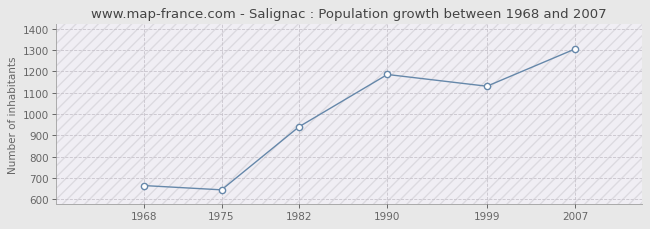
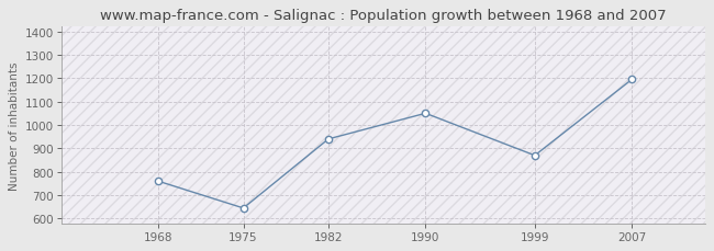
1968: 665 -> 760
1990: 1185 -> 1050
1999: 1130 -> 870
2007: 1305 -> 1195
